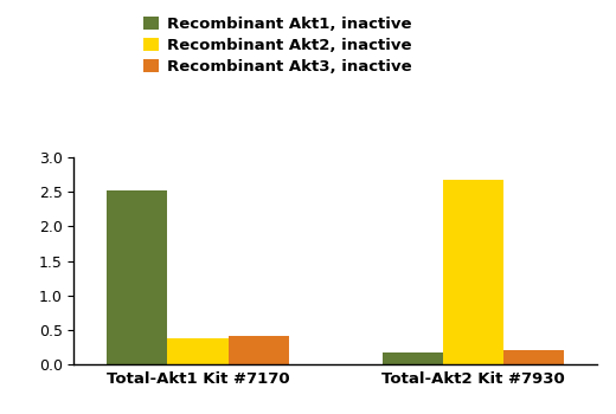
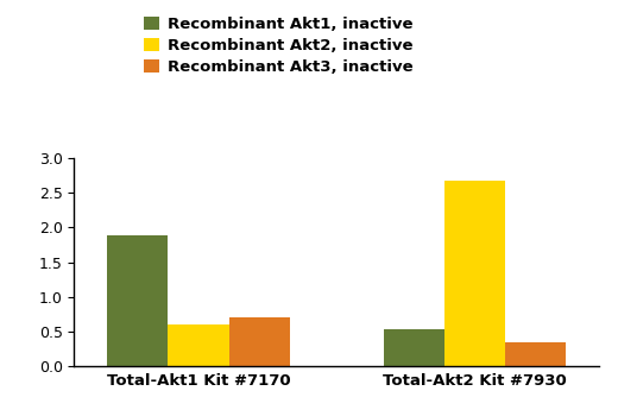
Recombinant Akt1, inactive/Total-Akt1 Kit #7170: 2.52 -> 1.88
Recombinant Akt2, inactive/Total-Akt1 Kit #7170: 0.38 -> 0.60
Recombinant Akt3, inactive/Total-Akt1 Kit #7170: 0.42 -> 0.70
Recombinant Akt1, inactive/Total-Akt2 Kit #7930: 0.18 -> 0.54
Recombinant Akt3, inactive/Total-Akt2 Kit #7930: 0.21 -> 0.34
